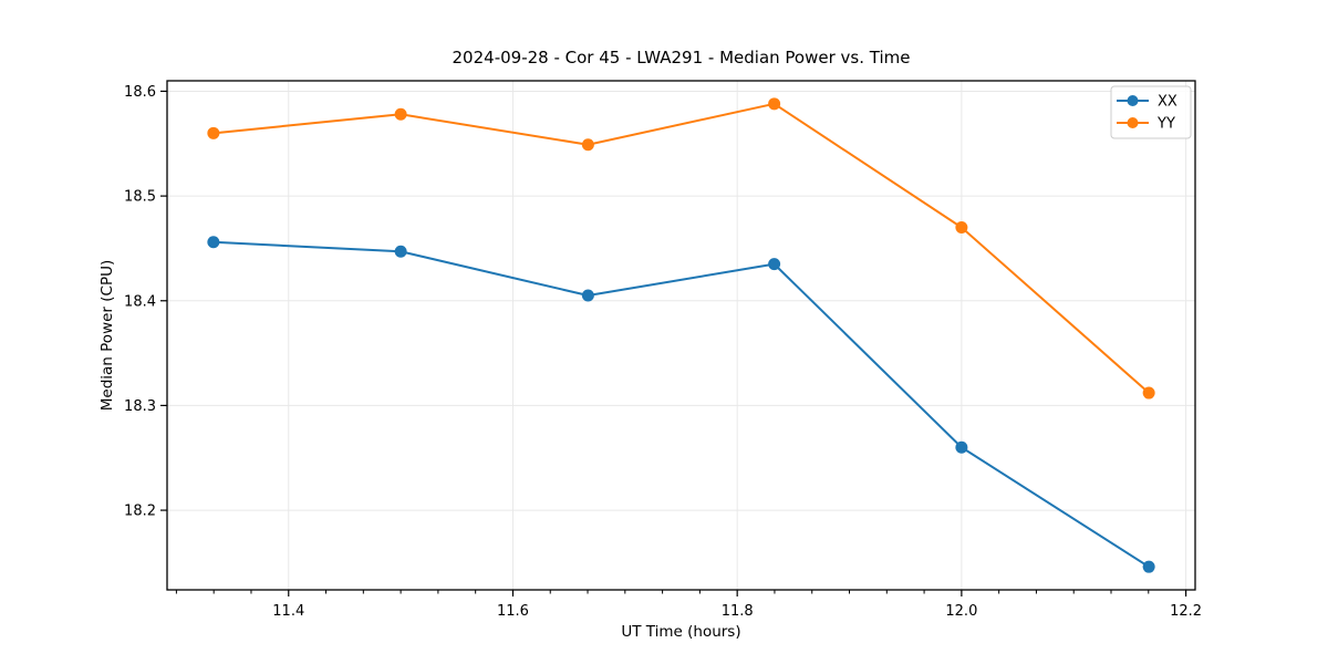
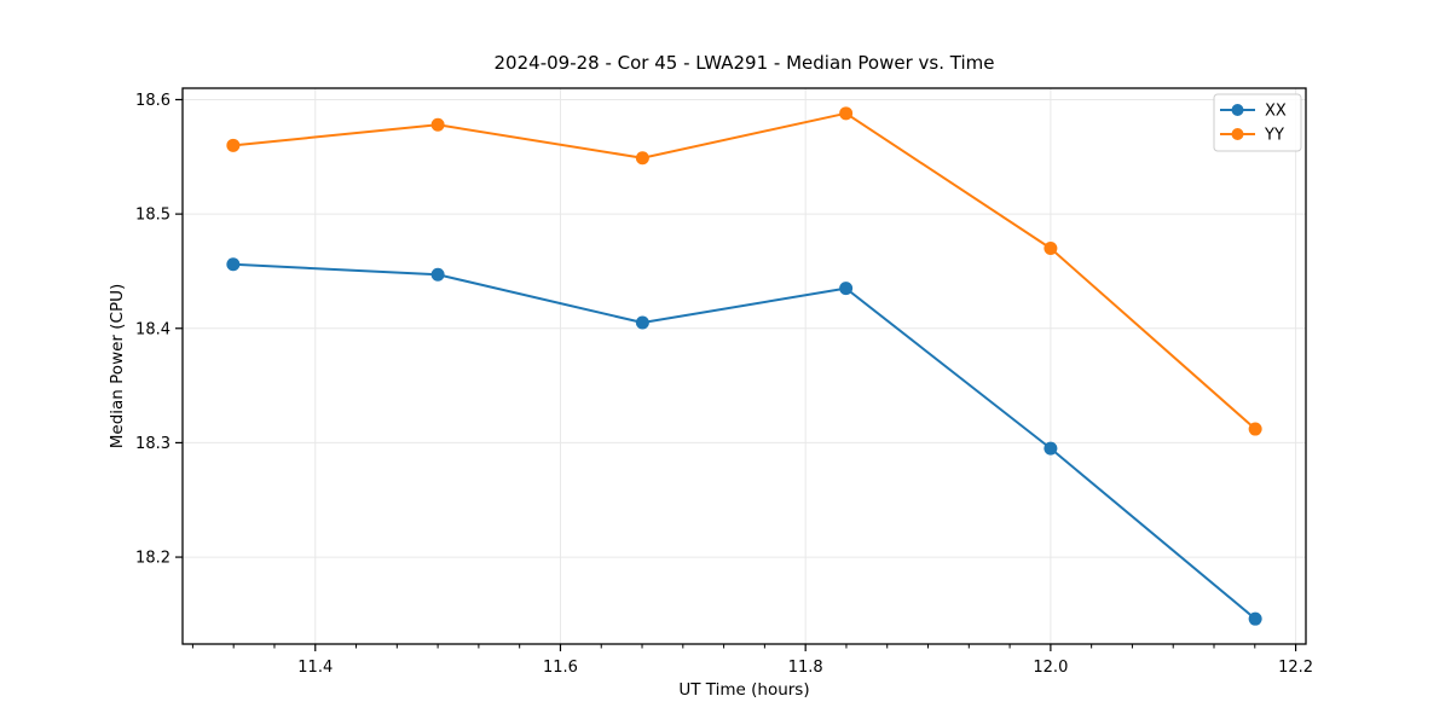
XX/12.0: 18.26 -> 18.30
